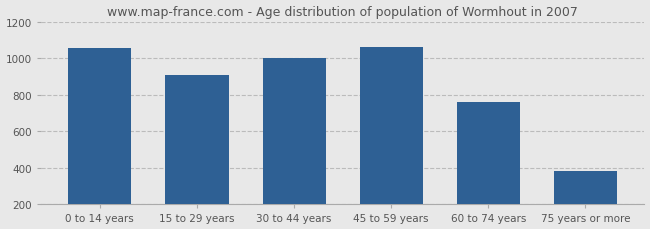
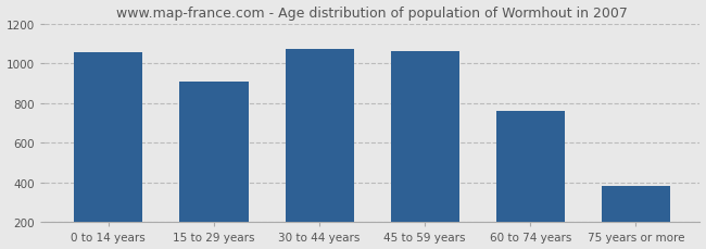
30 to 44 years: 1000 -> 1070
